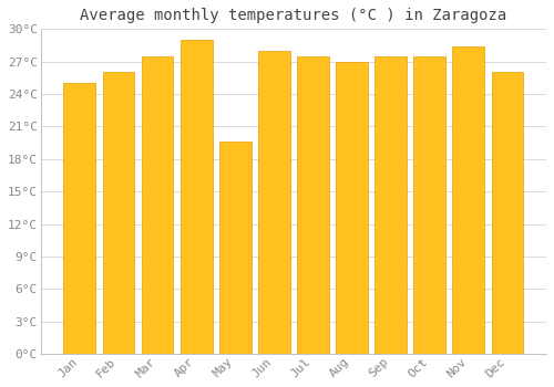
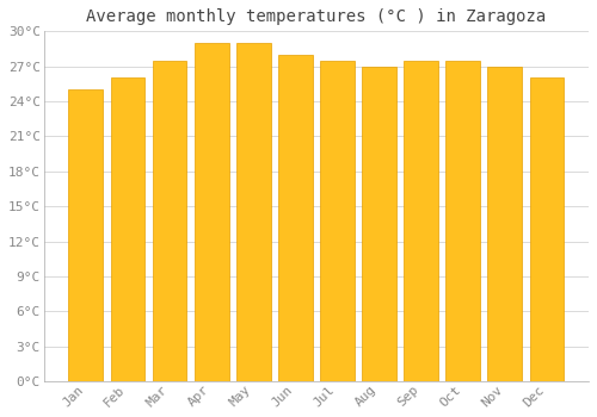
May: 19.6°C -> 29.0°C
Nov: 28.4°C -> 27.0°C
